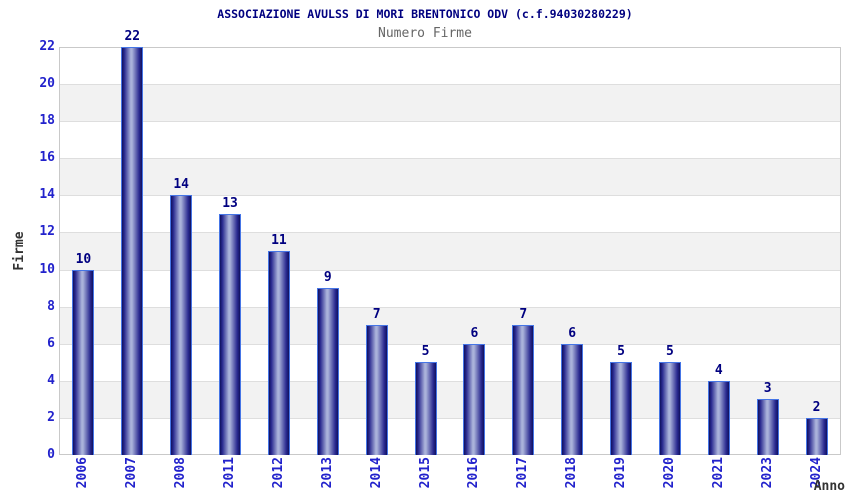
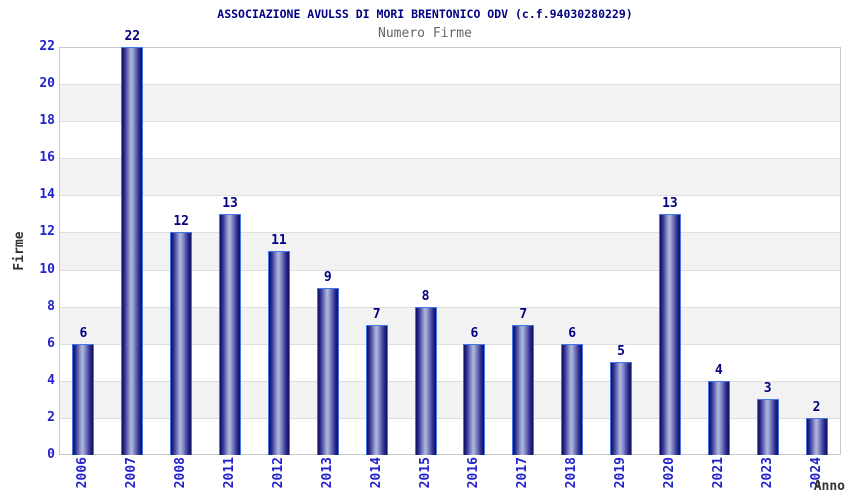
2006: 10 -> 6
2008: 14 -> 12
2015: 5 -> 8
2020: 5 -> 13
